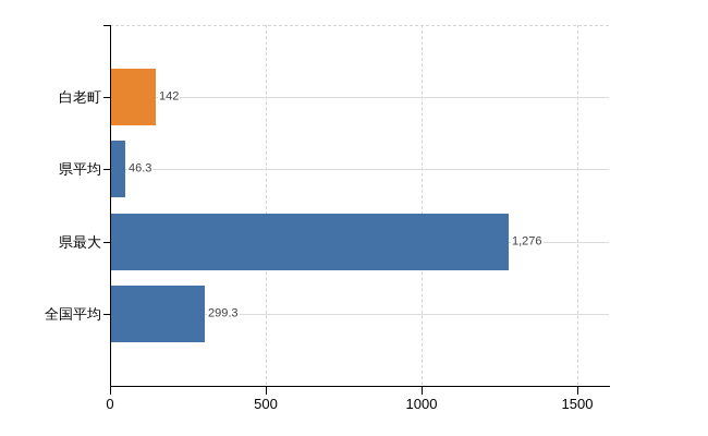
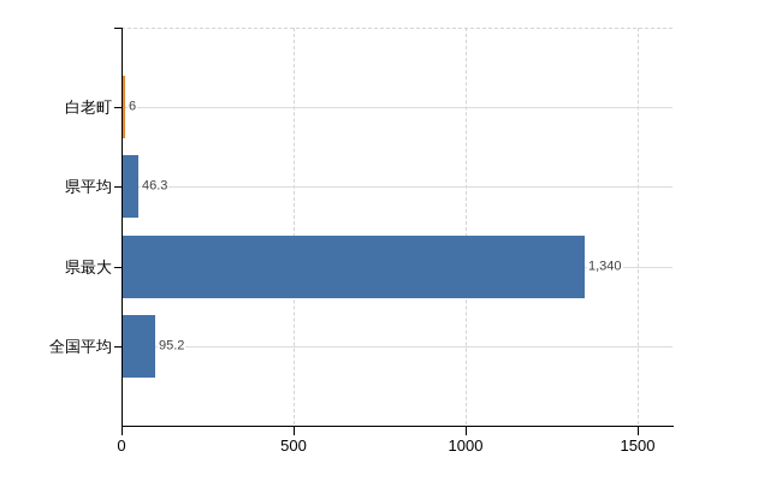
白老町: 142 -> 6
県最大: 1,276 -> 1,340
全国平均: 299.3 -> 95.2
